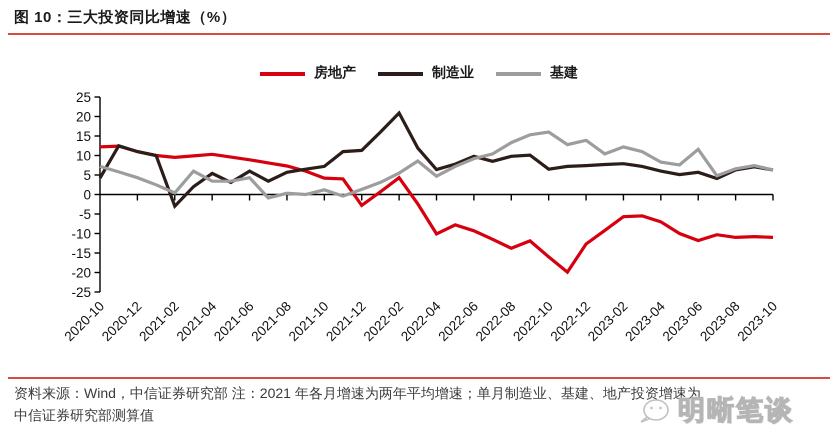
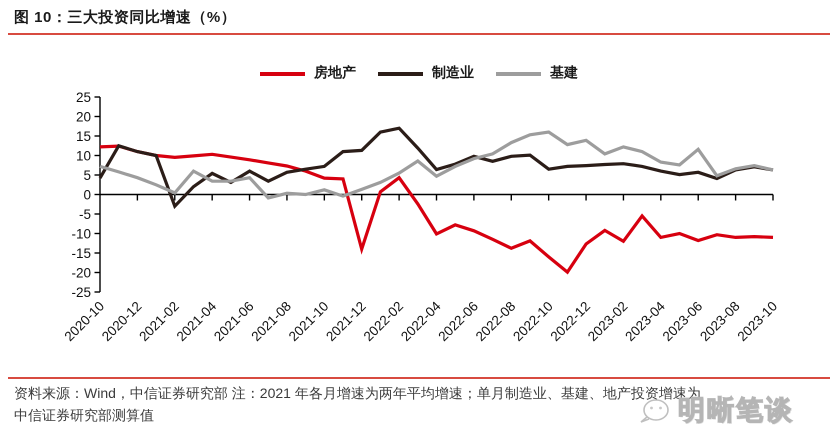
房地产/2021-12: -3 -> -14
制造业/2022-02: 21 -> 17
房地产/2023-02: -6 -> -12
房地产/2023-04: -7 -> -11
